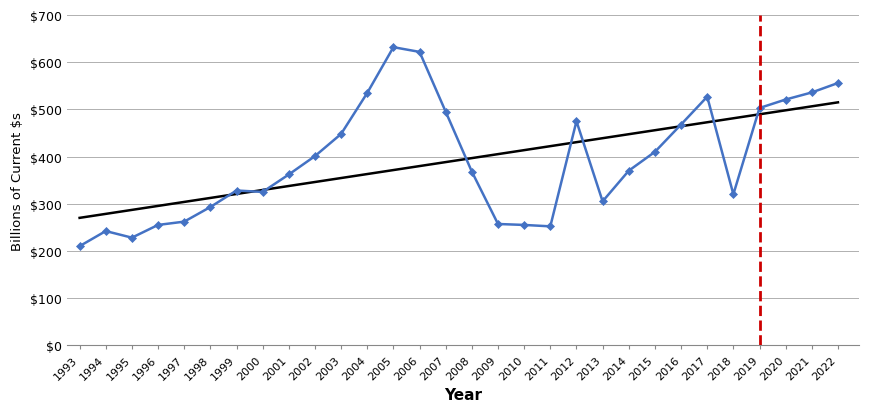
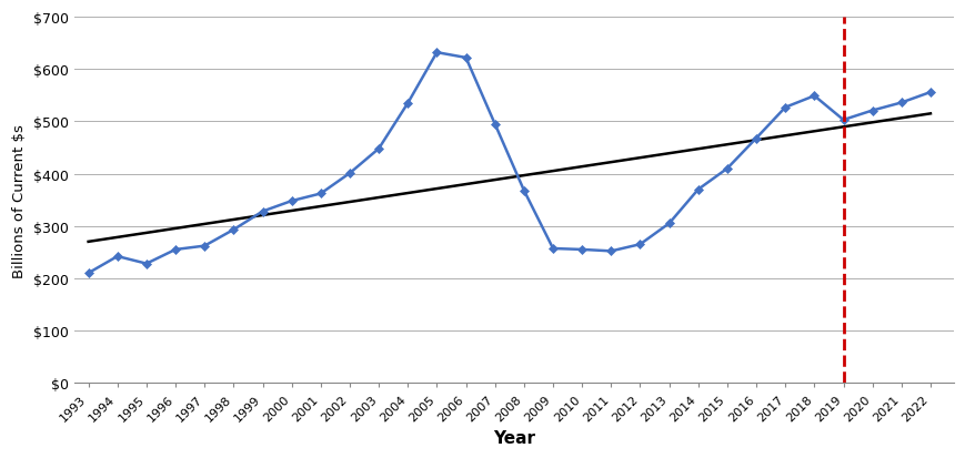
2000: $325 -> $348
2012: $475 -> $265
2018: $320 -> $549
